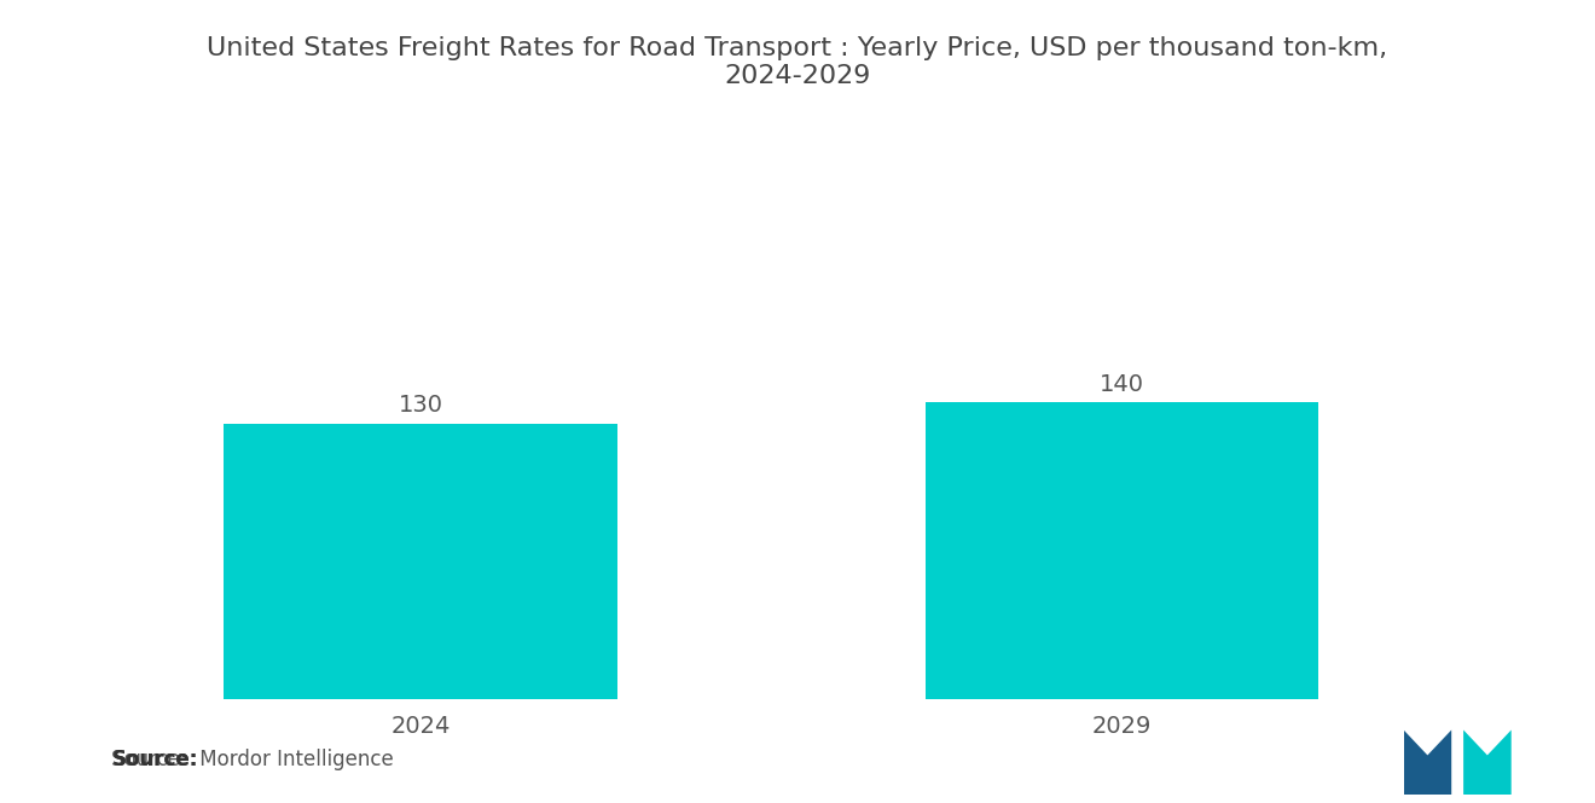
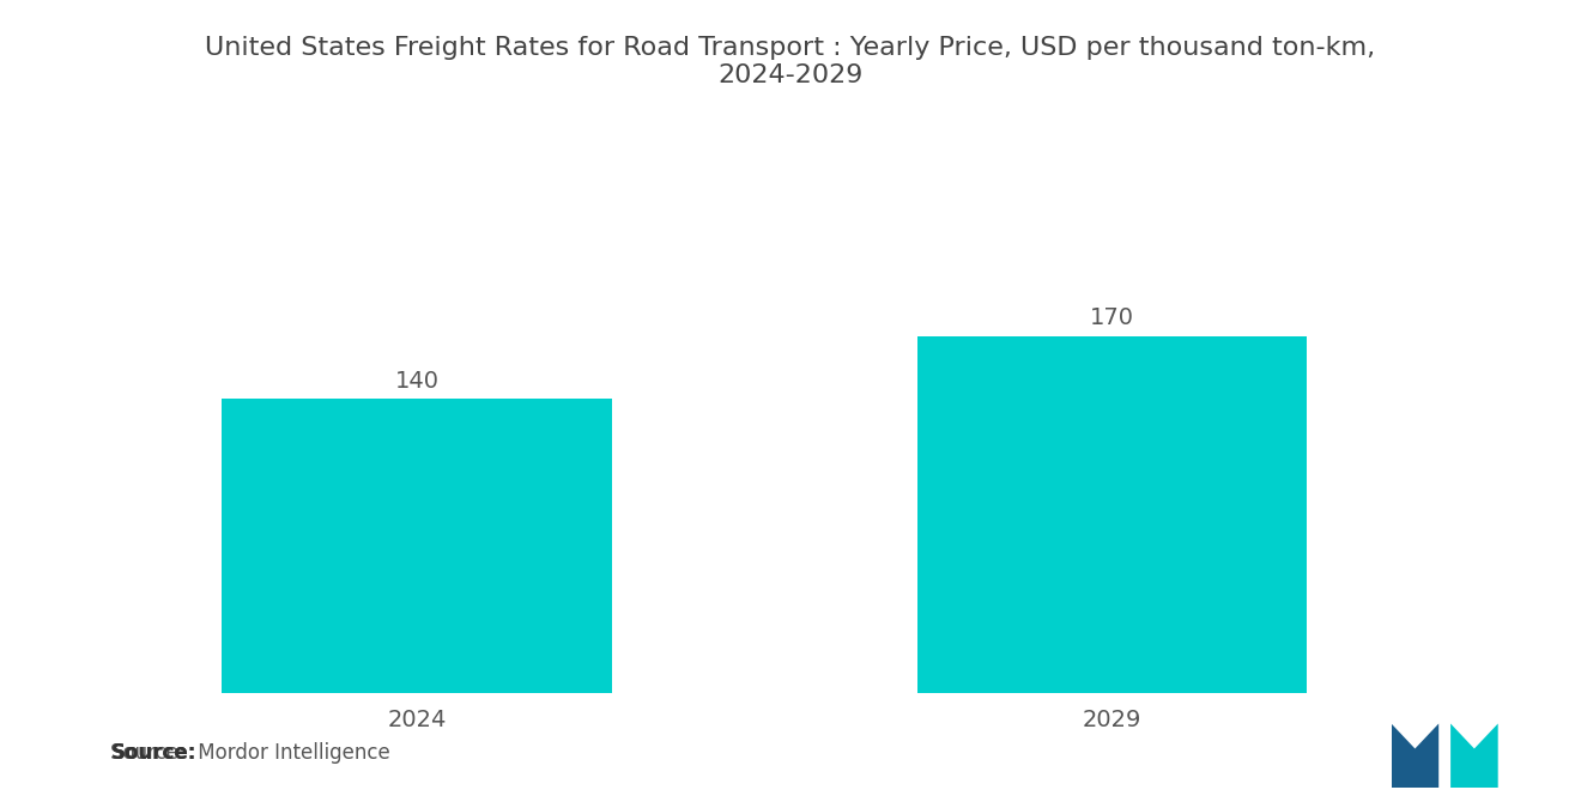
2024: 130 -> 140
2029: 140 -> 170
